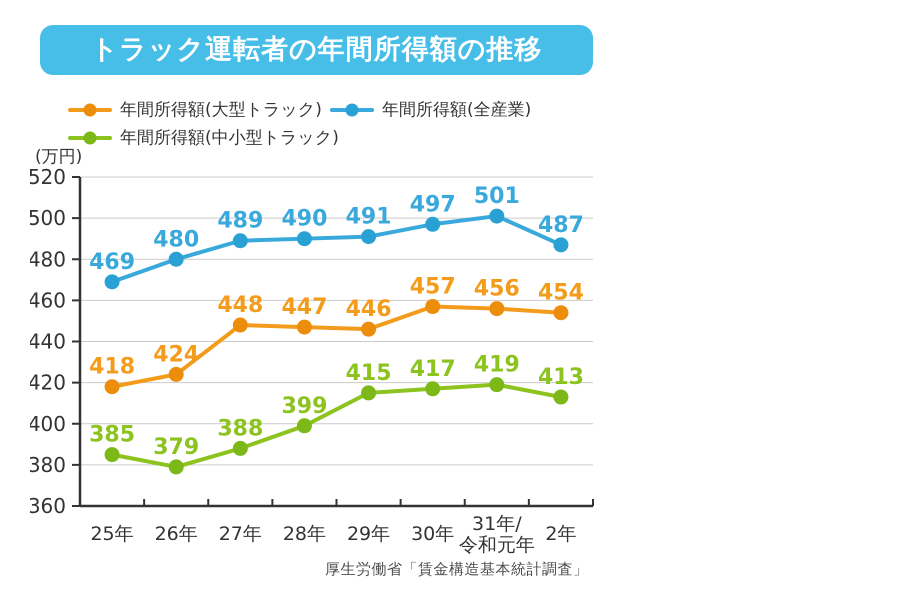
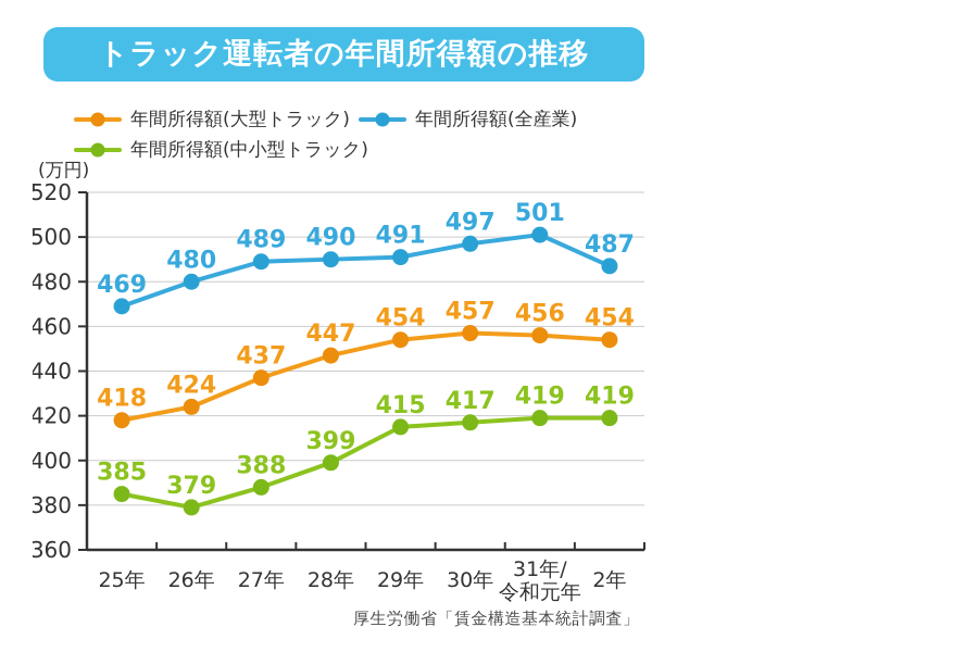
年間所得額(大型トラック)/27年: 448 -> 437
年間所得額(大型トラック)/29年: 446 -> 454
年間所得額(中小型トラック)/2年: 413 -> 419
